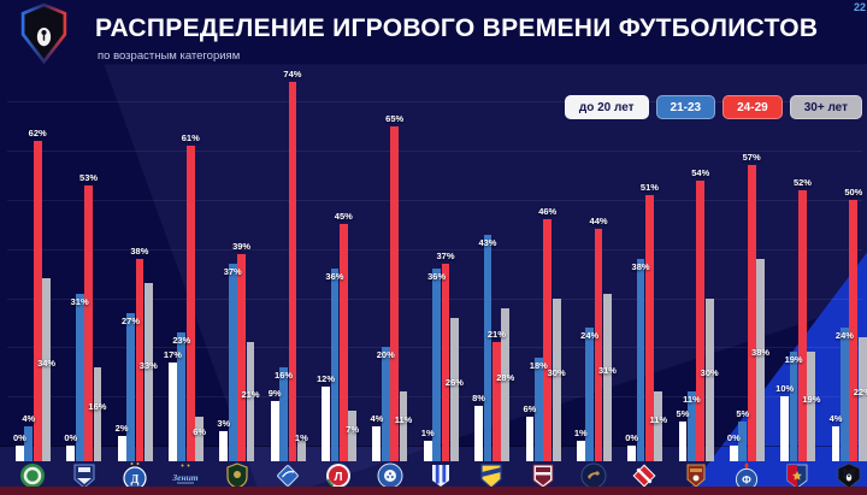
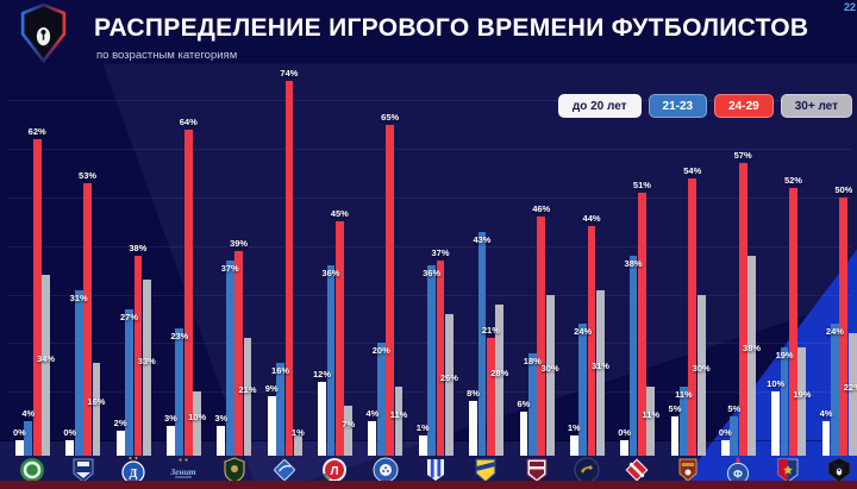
до 20 лет/Зенит: 17% -> 3%
24-29/Зенит: 61% -> 64%
30+ лет/Зенит: 6% -> 10%
